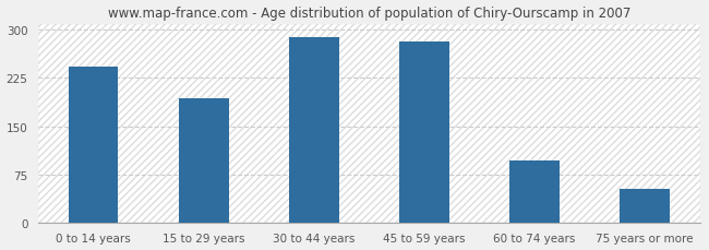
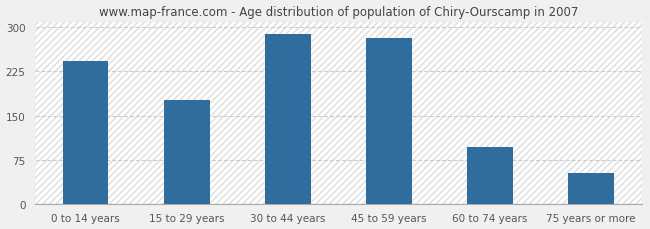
15 to 29 years: 193 -> 176
